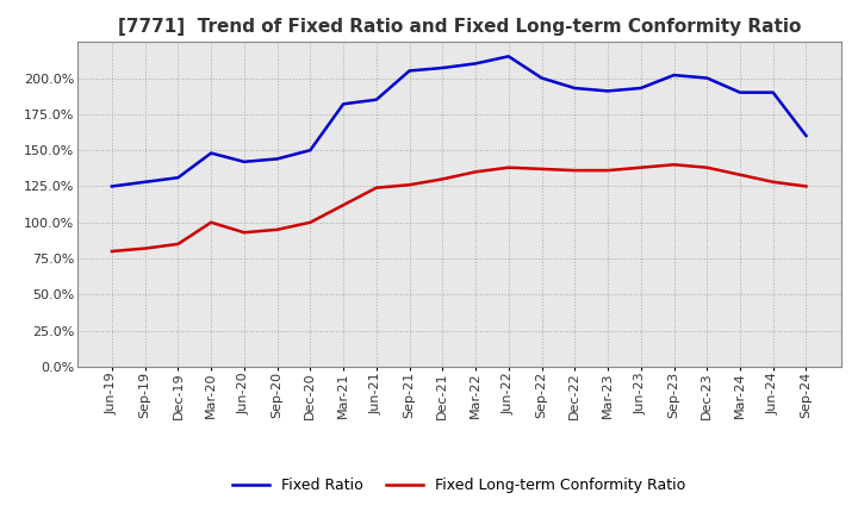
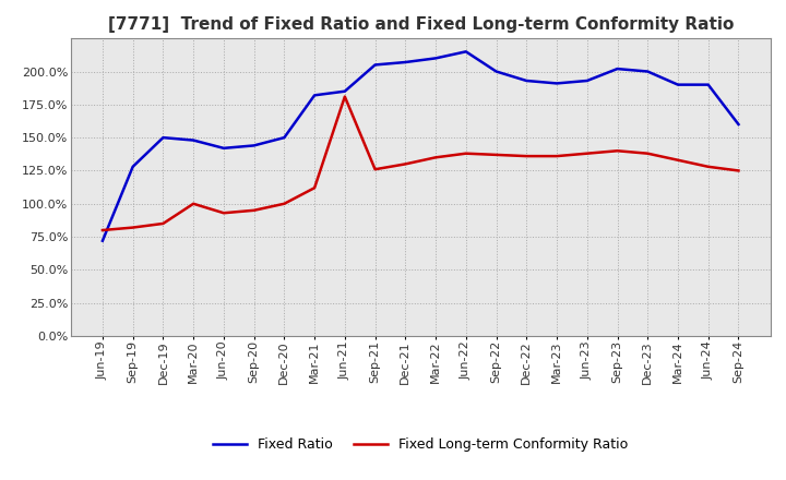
Fixed Ratio/Jun-19: 125% -> 72%
Fixed Ratio/Dec-19: 131% -> 150%
Fixed Long-term Conformity Ratio/Jun-21: 124% -> 181%
